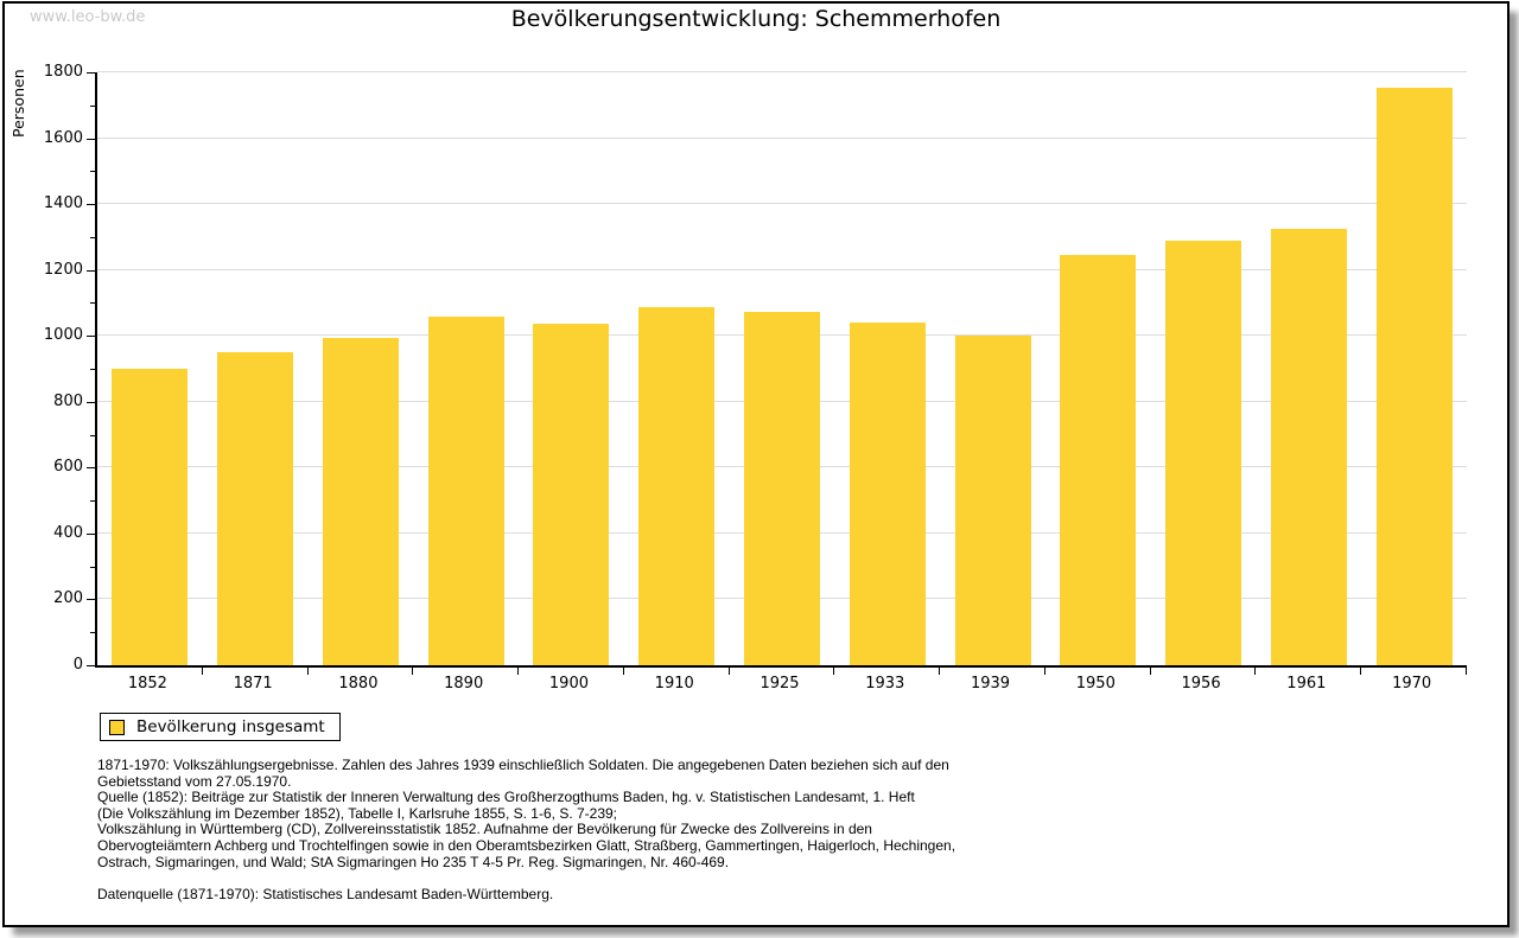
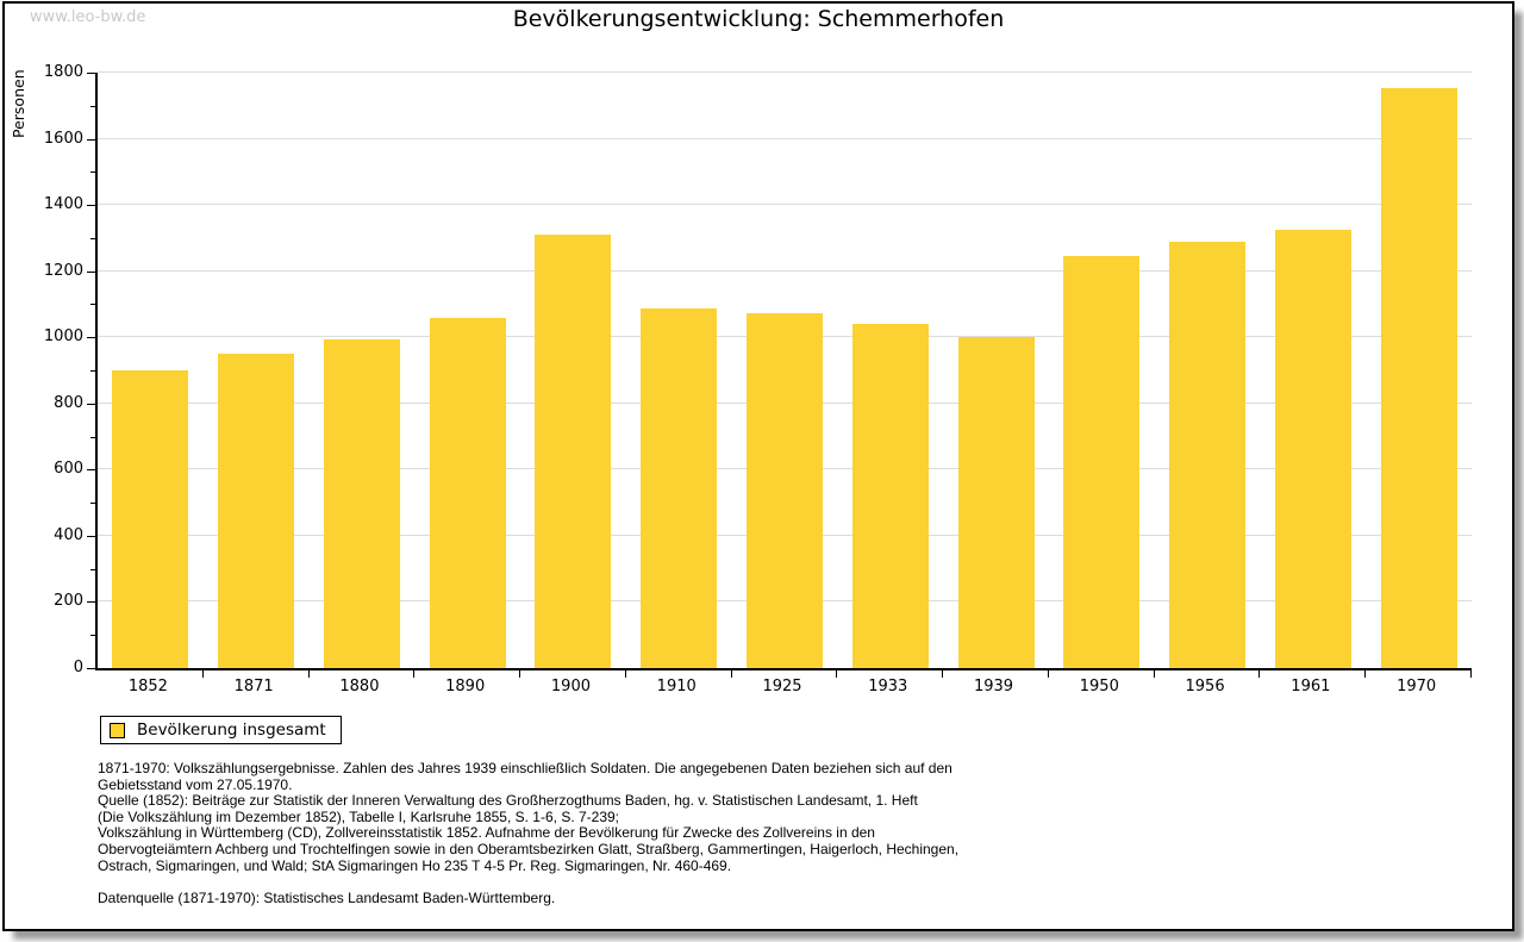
1900: 1040 -> 1310
